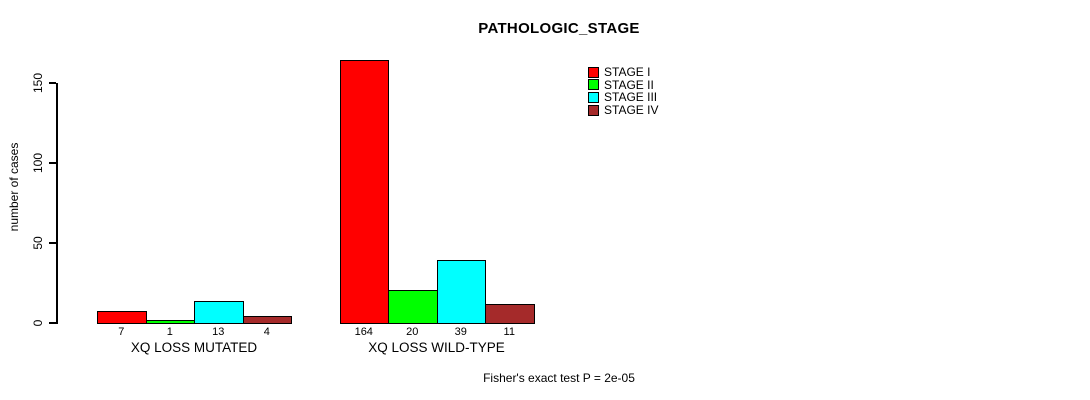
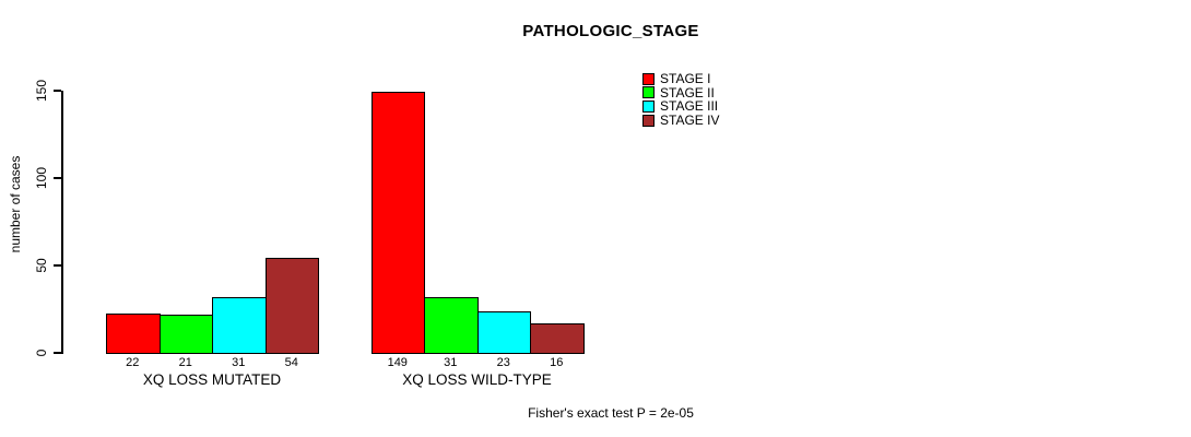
STAGE I/XQ LOSS MUTATED: 7 -> 22
STAGE II/XQ LOSS MUTATED: 1 -> 21
STAGE III/XQ LOSS MUTATED: 13 -> 31
STAGE IV/XQ LOSS MUTATED: 4 -> 54
STAGE I/XQ LOSS WILD-TYPE: 164 -> 149
STAGE II/XQ LOSS WILD-TYPE: 20 -> 31
STAGE III/XQ LOSS WILD-TYPE: 39 -> 23
STAGE IV/XQ LOSS WILD-TYPE: 11 -> 16
